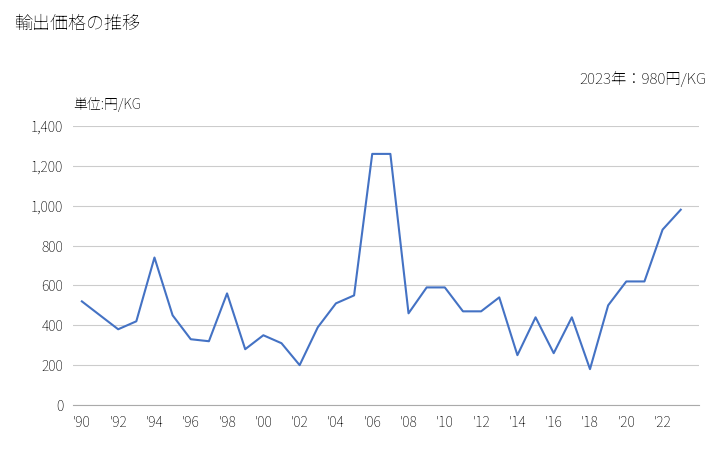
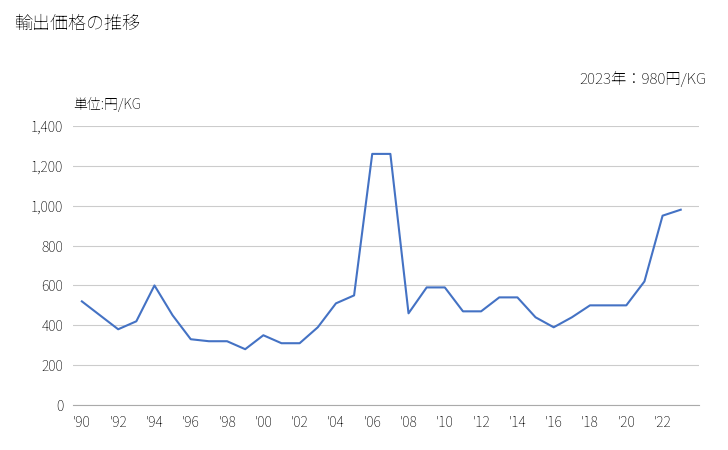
'94: 740 -> 600
'98: 560 -> 320
'02: 200 -> 310
'14: 250 -> 540
'16: 260 -> 390
'18: 180 -> 500
'20: 620 -> 500
'22: 880 -> 950
